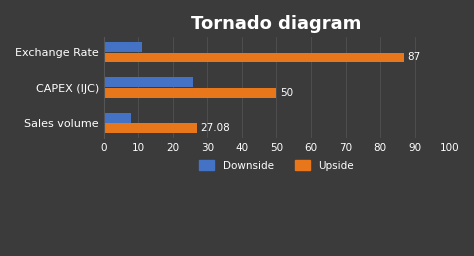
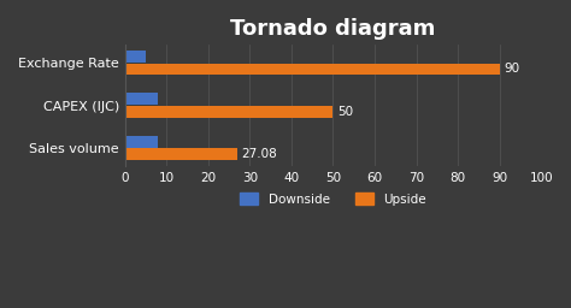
Downside/Exchange Rate: 11 -> 5
Upside/Exchange Rate: 87 -> 90
Downside/CAPEX (IJC): 26 -> 8
